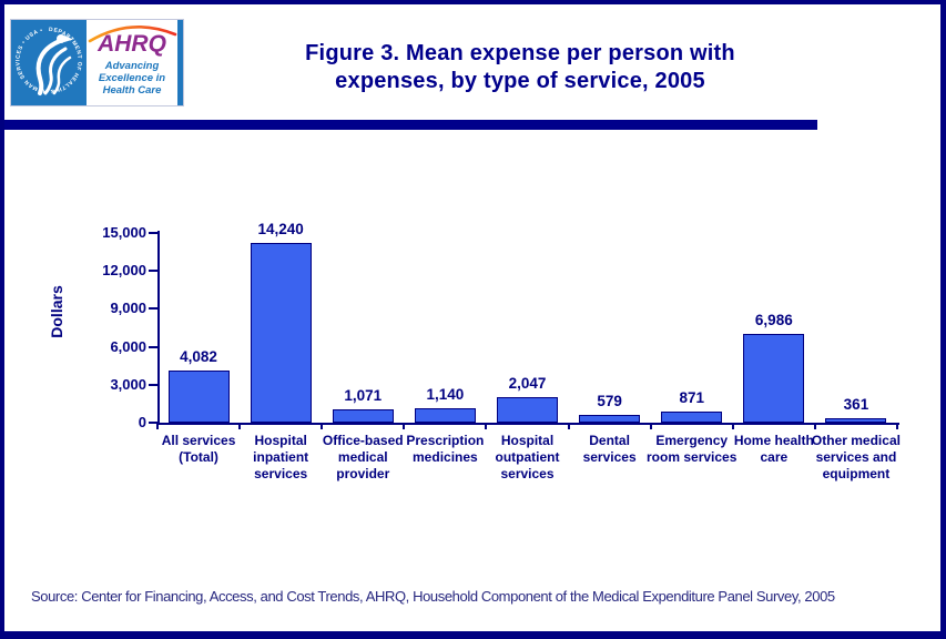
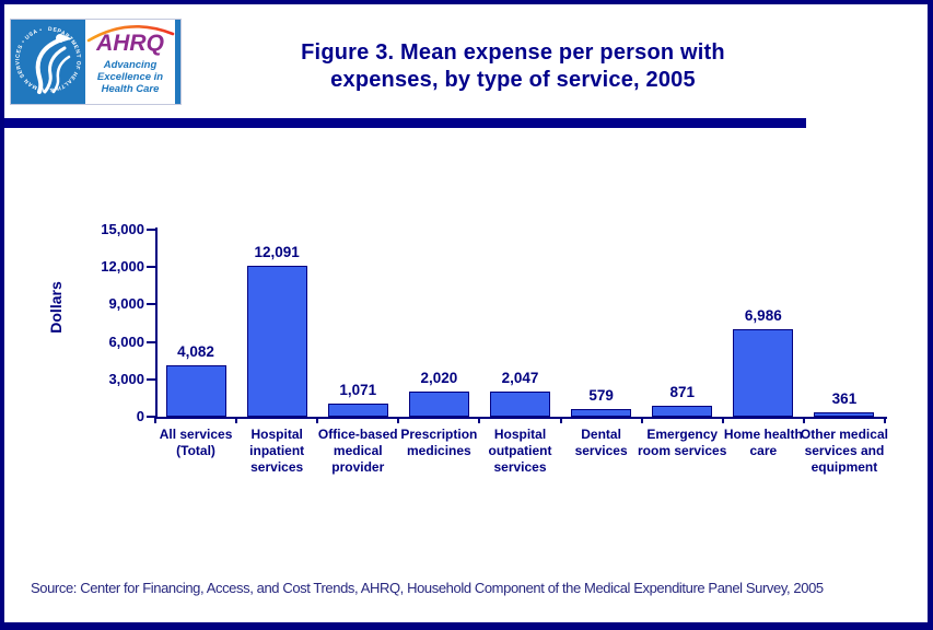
Hospital inpatient services: 14,240 -> 12,091
Prescription medicines: 1,140 -> 2,020
